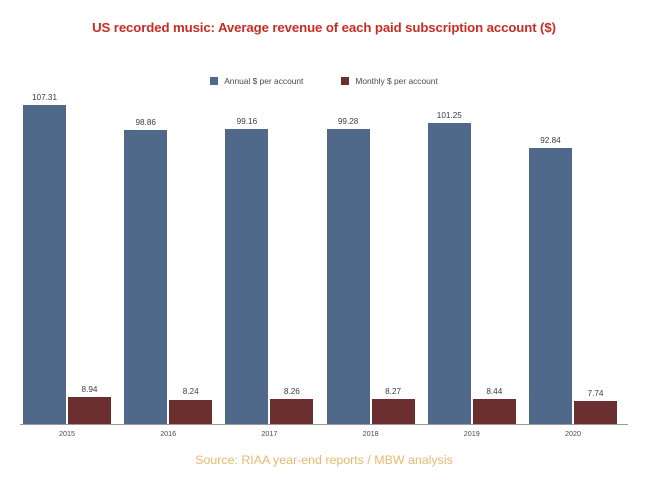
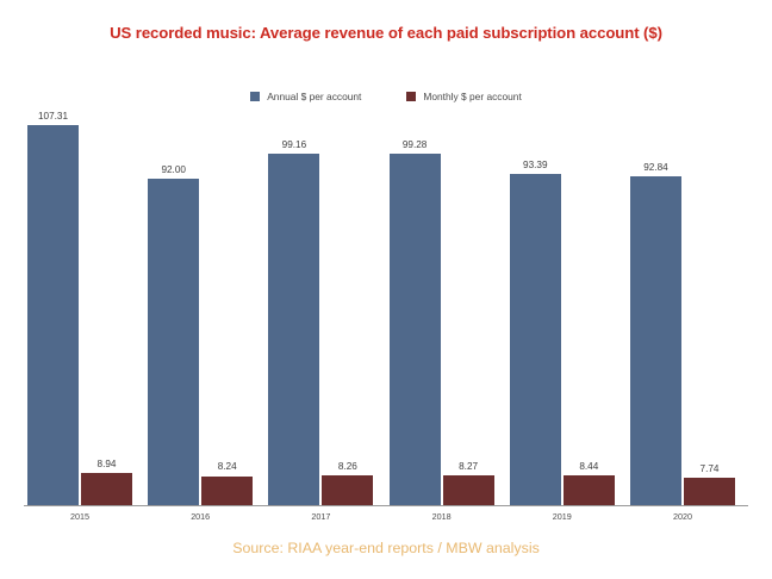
Annual $ per account/2016: 98.86 -> 92.00
Annual $ per account/2019: 101.25 -> 93.39
